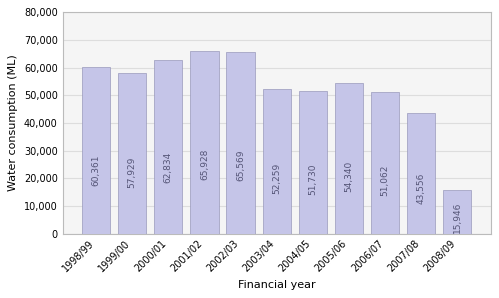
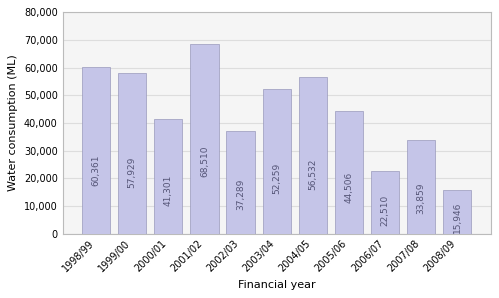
2000/01: 62,834 -> 41,301
2001/02: 65,928 -> 68,510
2002/03: 65,569 -> 37,289
2004/05: 51,730 -> 56,532
2005/06: 54,340 -> 44,506
2006/07: 51,062 -> 22,510
2007/08: 43,556 -> 33,859
